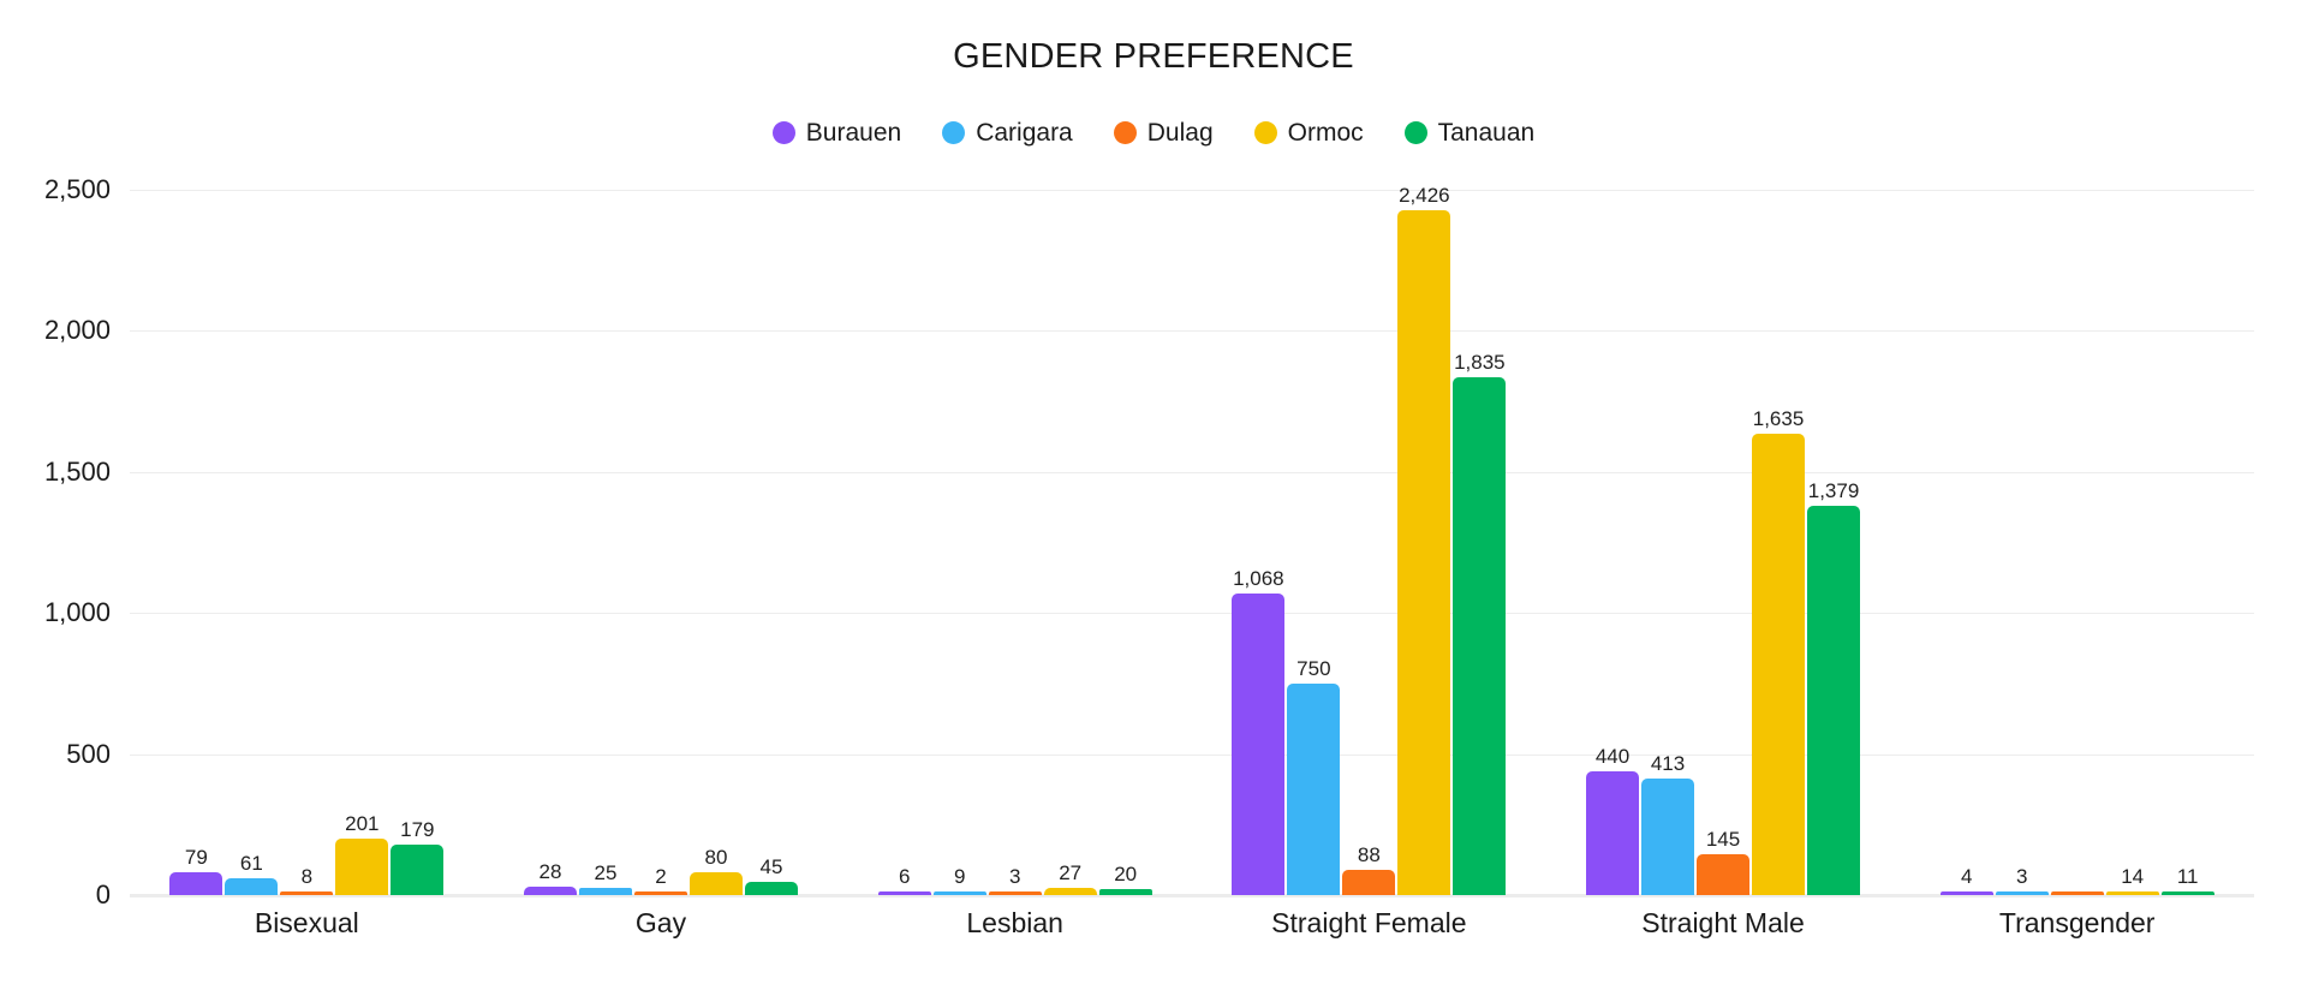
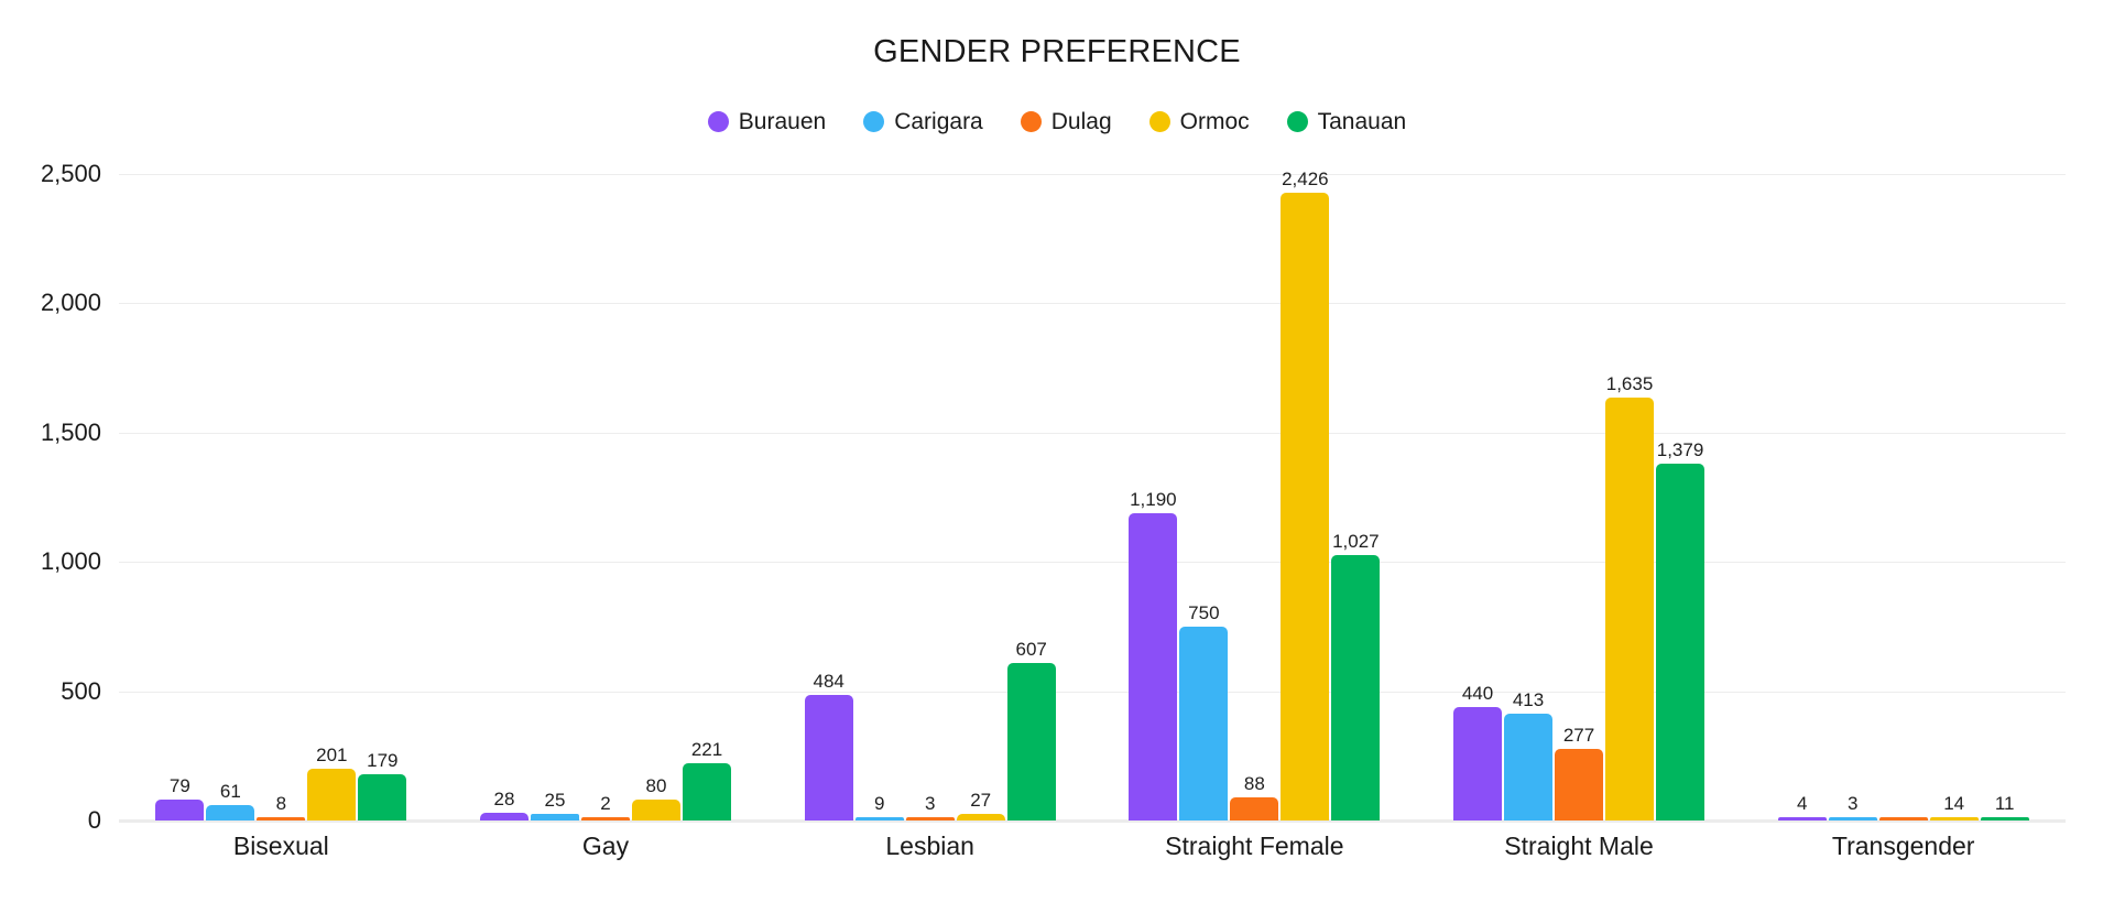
Tanauan/Gay: 45 -> 221
Burauen/Lesbian: 6 -> 484
Tanauan/Lesbian: 20 -> 607
Burauen/Straight Female: 1,068 -> 1,190
Tanauan/Straight Female: 1,835 -> 1,027
Dulag/Straight Male: 145 -> 277
